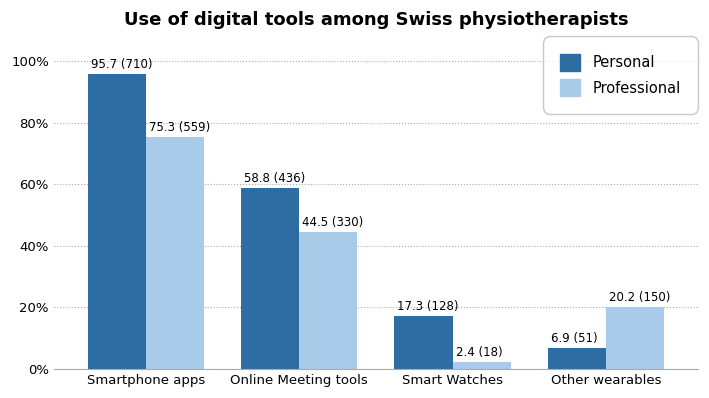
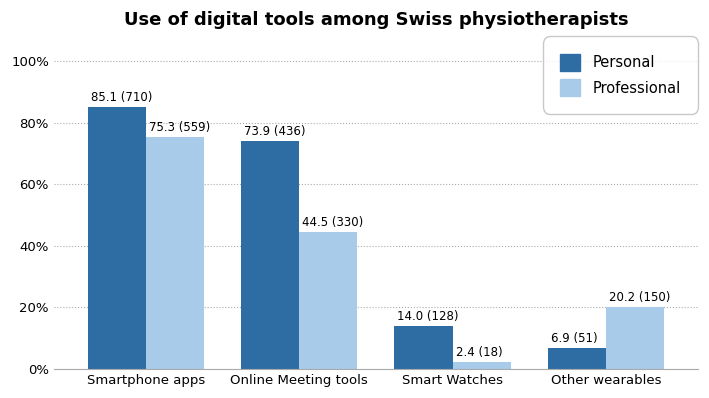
Personal/Smartphone apps: 95.7 -> 85.1
Personal/Online Meeting tools: 58.8 -> 73.9
Personal/Smart Watches: 17.3 -> 14.0
